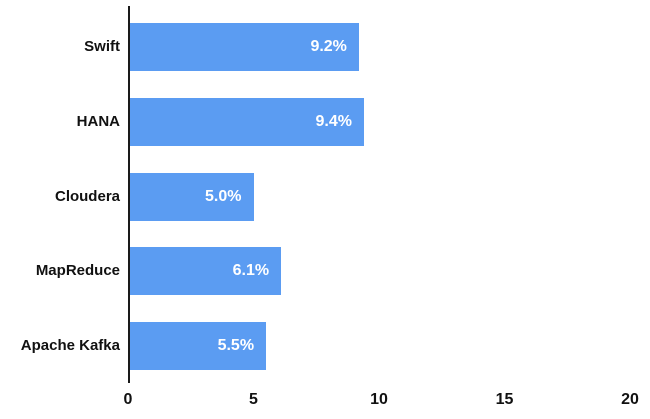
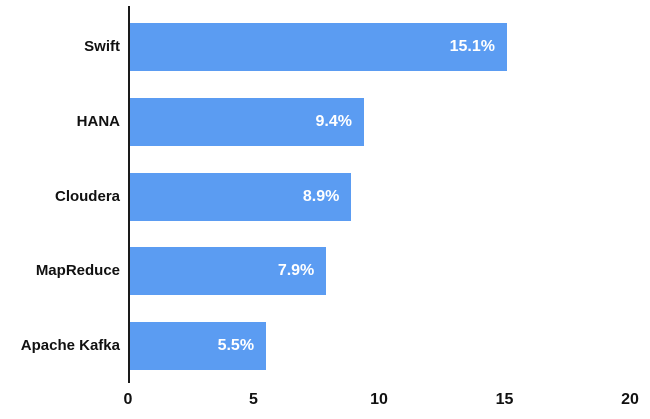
Swift: 9.2% -> 15.1%
Cloudera: 5.0% -> 8.9%
MapReduce: 6.1% -> 7.9%
